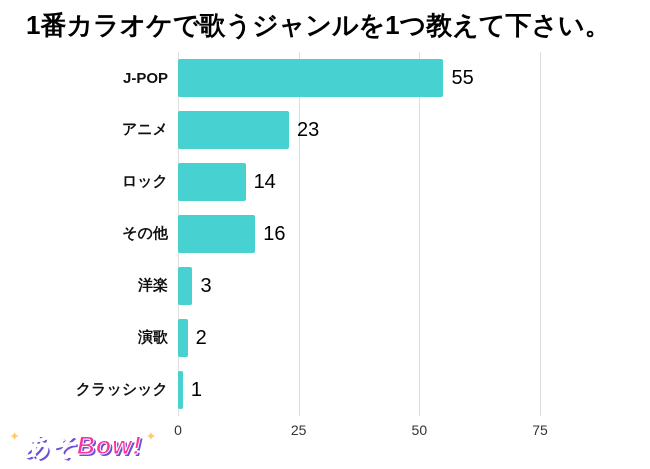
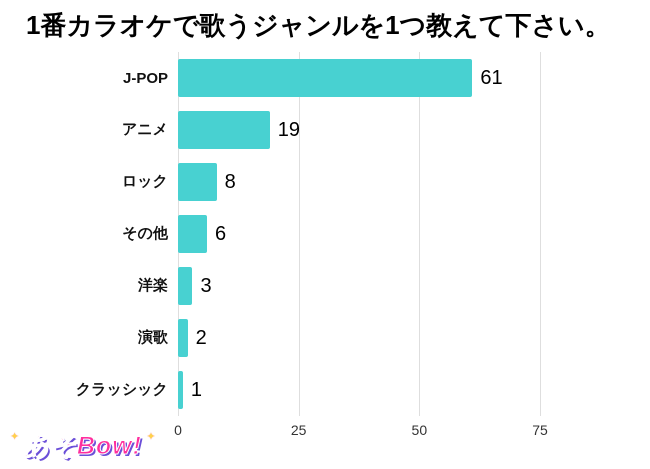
J-POP: 55 -> 61
アニメ: 23 -> 19
ロック: 14 -> 8
その他: 16 -> 6
